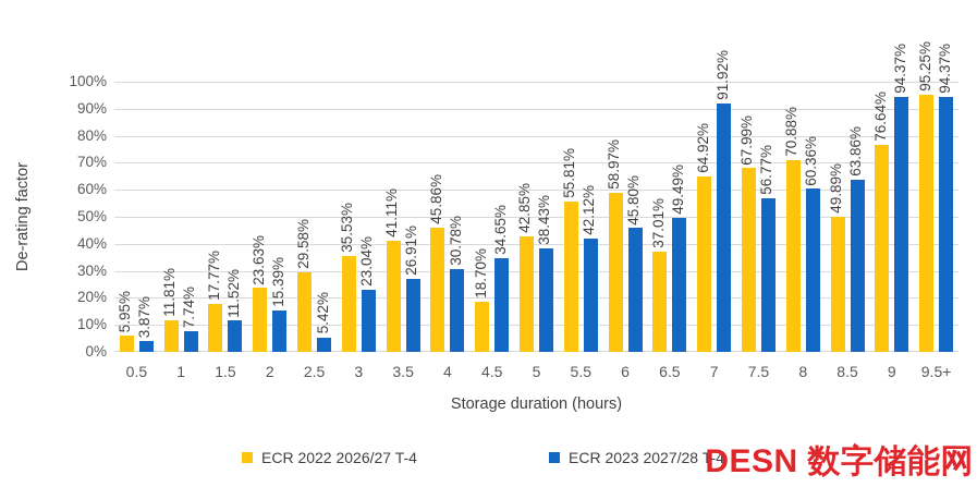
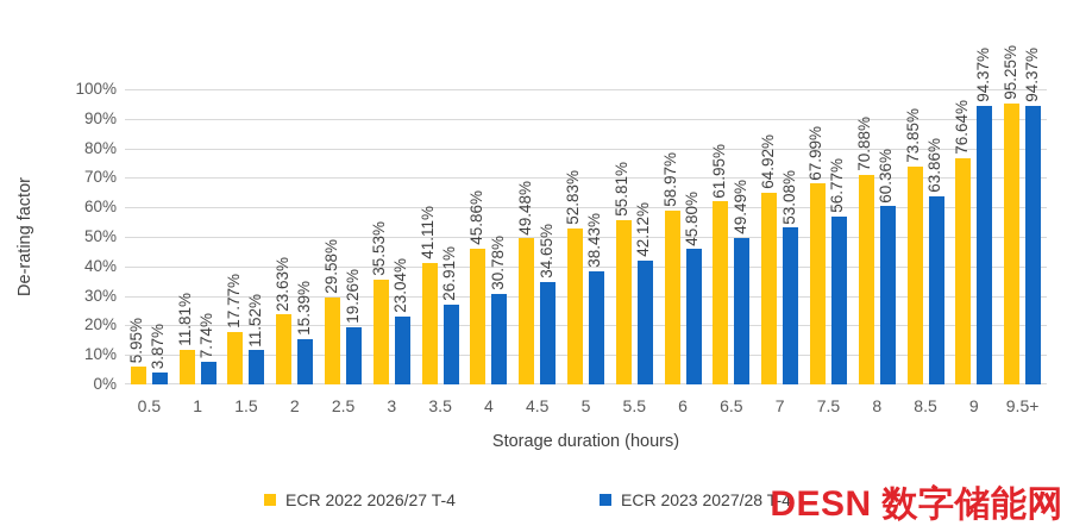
ECR 2023 2027/28 T-4/2.5: 5.42% -> 19.26%
ECR 2022 2026/27 T-4/4.5: 18.70% -> 49.48%
ECR 2022 2026/27 T-4/5: 42.85% -> 52.83%
ECR 2022 2026/27 T-4/6.5: 37.01% -> 61.95%
ECR 2023 2027/28 T-4/7: 91.92% -> 53.08%
ECR 2022 2026/27 T-4/8.5: 49.89% -> 73.85%
